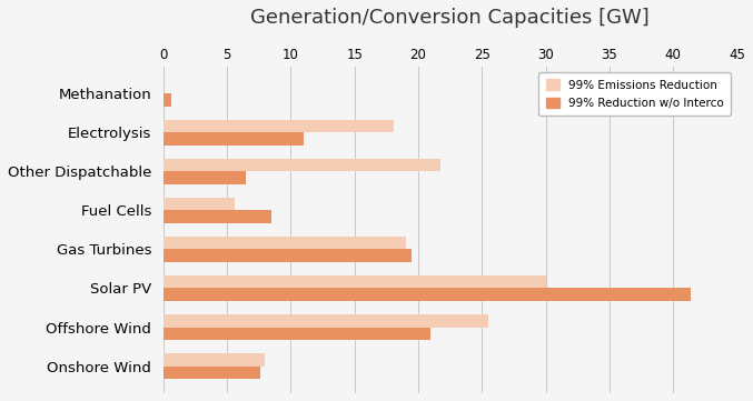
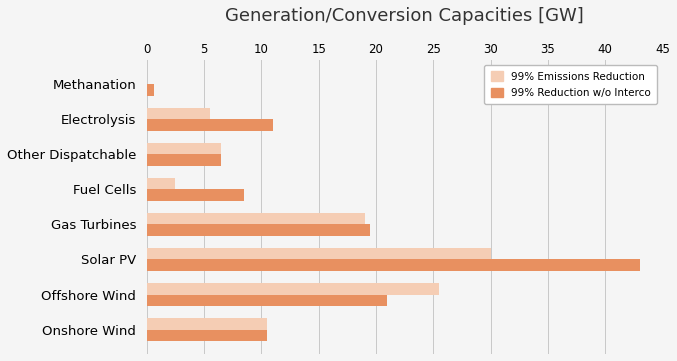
99% Emissions Reduction/Electrolysis: 18.1 -> 5.5
99% Emissions Reduction/Other Dispatchable: 21.7 -> 6.5
99% Emissions Reduction/Fuel Cells: 5.6 -> 2.5
99% Reduction w/o Interco/Solar PV: 41.4 -> 43.0
99% Emissions Reduction/Onshore Wind: 8.0 -> 10.5
99% Reduction w/o Interco/Onshore Wind: 7.6 -> 10.5
